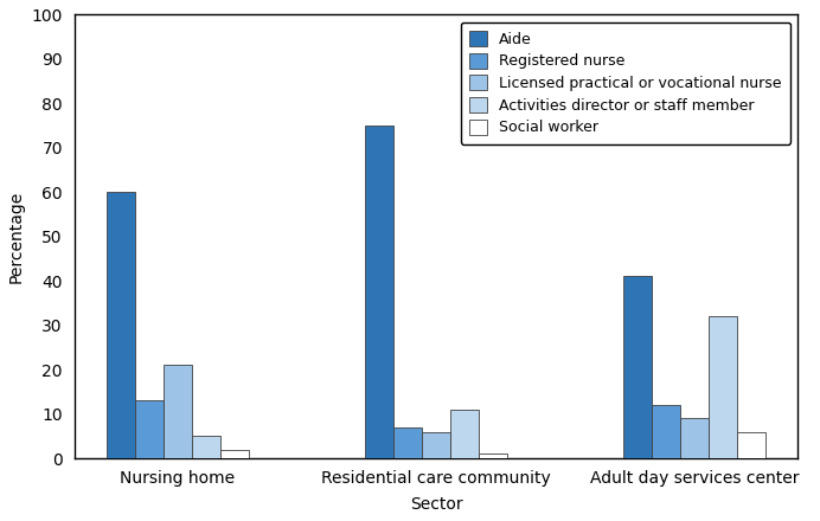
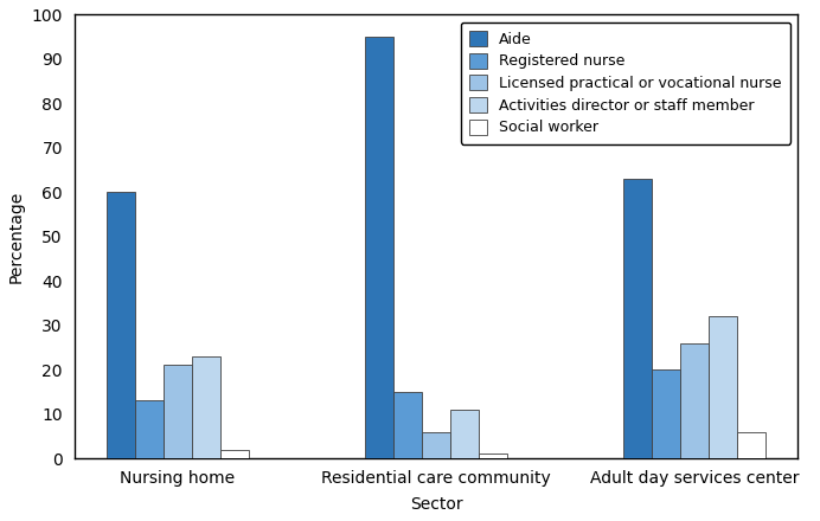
Activities director or staff member/Nursing home: 5 -> 23
Aide/Residential care community: 75 -> 95
Registered nurse/Residential care community: 7 -> 15
Aide/Adult day services center: 41 -> 63
Registered nurse/Adult day services center: 12 -> 20
Licensed practical or vocational nurse/Adult day services center: 9 -> 26
